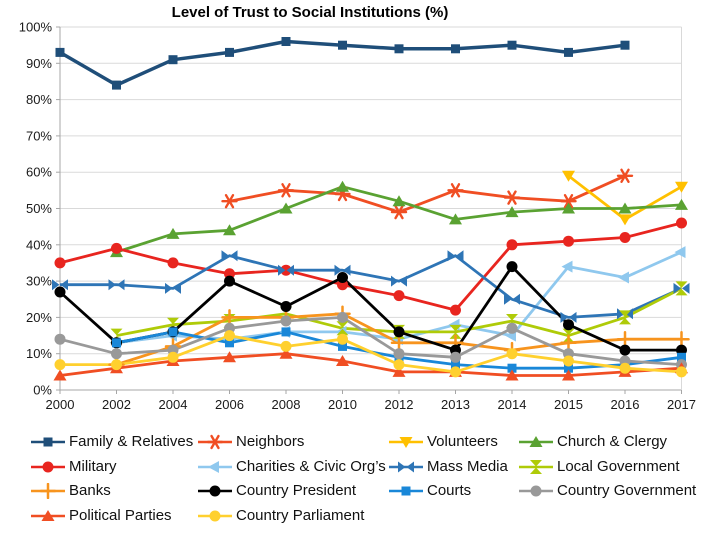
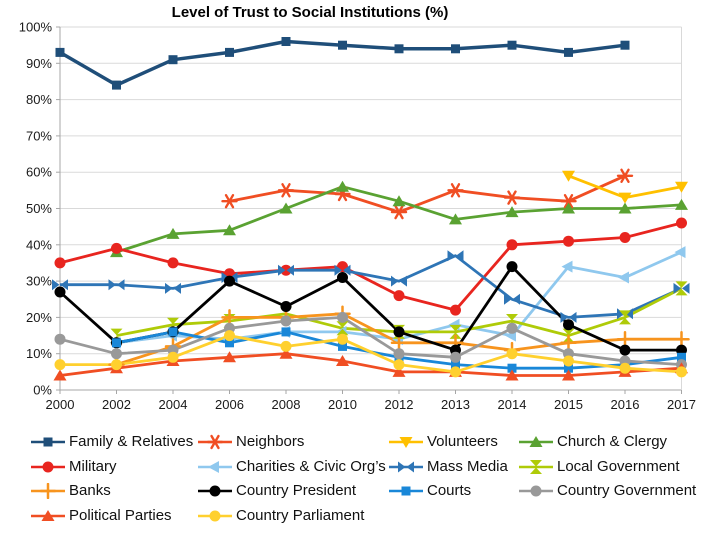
Mass Media/2006: 37% -> 31%
Military/2010: 29% -> 34%
Volunteers/2016: 47% -> 53%
